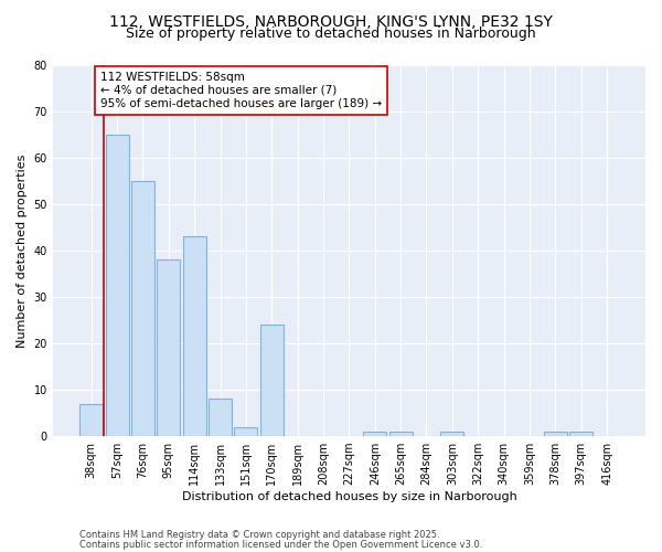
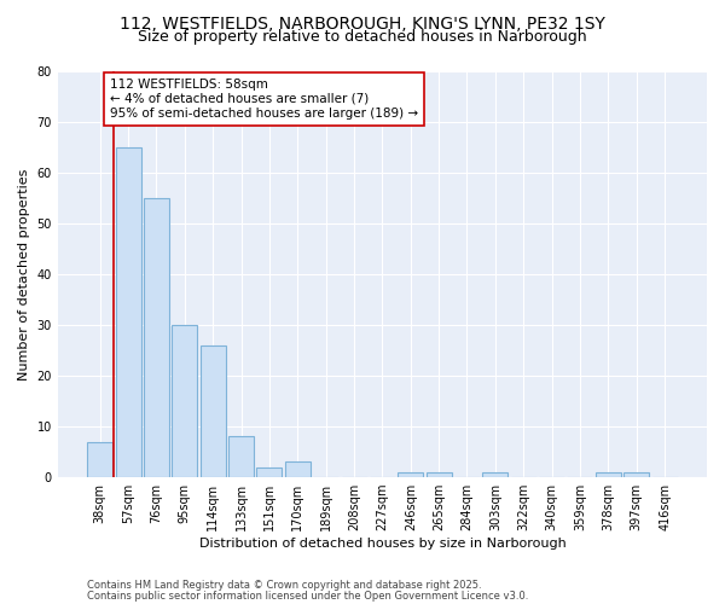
95sqm: 38 -> 30
114sqm: 43 -> 26
170sqm: 24 -> 3
